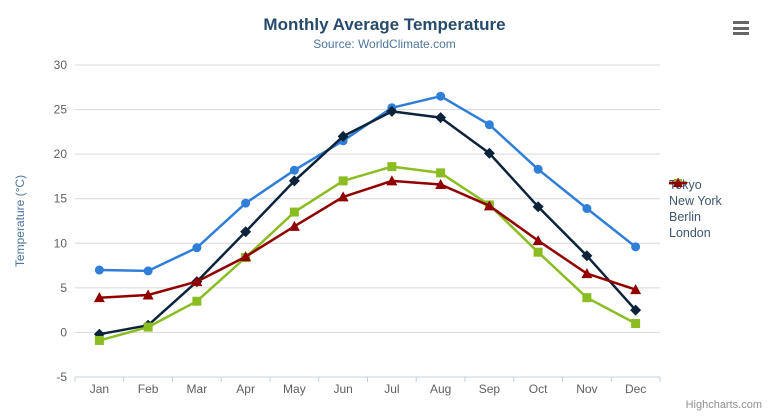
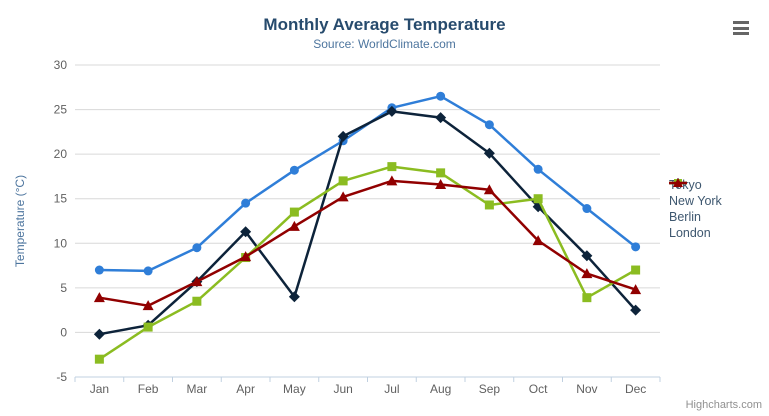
Berlin/Jan: -1 -> -3
London/Feb: 4 -> 3
New York/May: 17 -> 4
London/Sep: 14 -> 16
Berlin/Oct: 9 -> 15
Berlin/Dec: 1 -> 7
